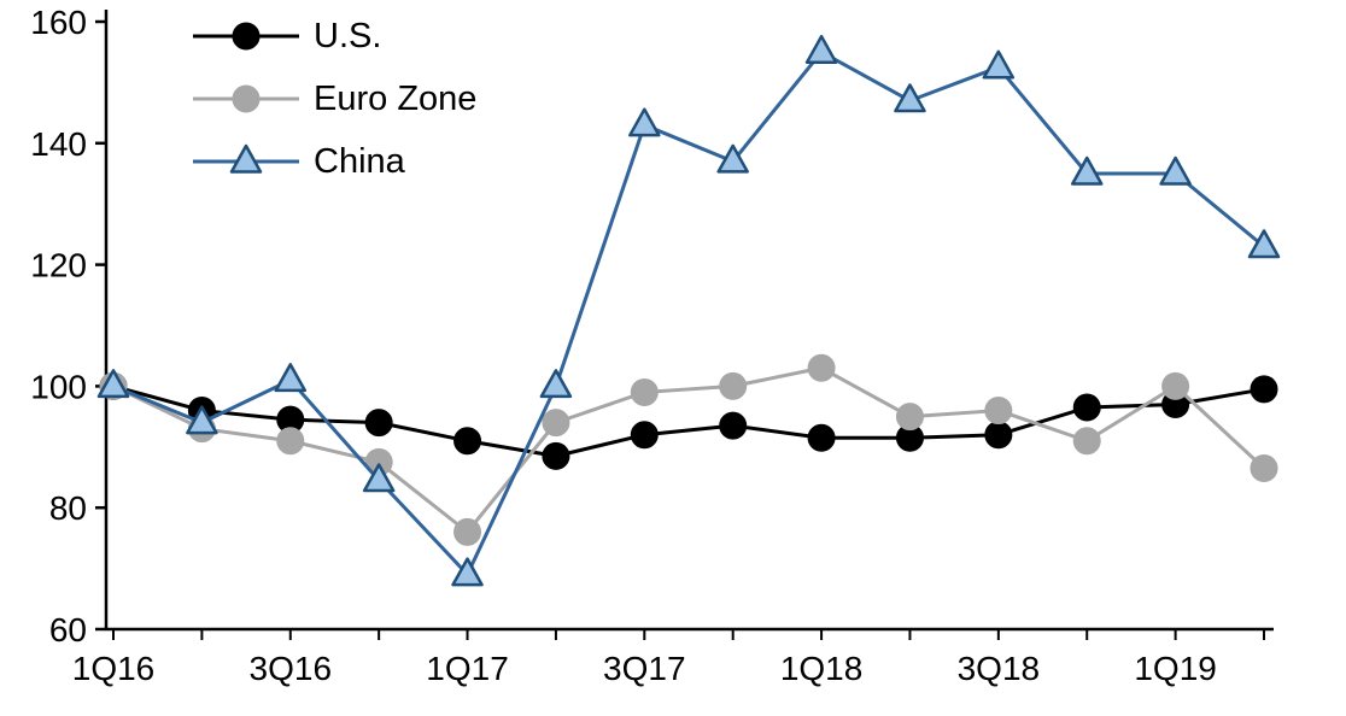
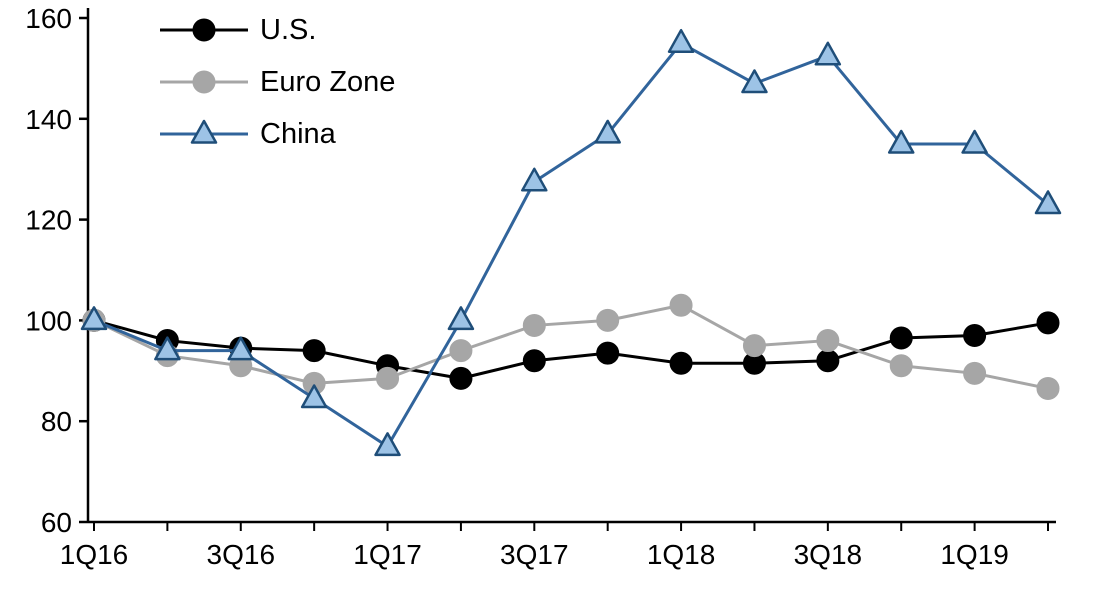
China/3Q16: 101 -> 94
Euro Zone/1Q17: 76 -> 88
China/1Q17: 69 -> 75
China/3Q17: 143 -> 128
Euro Zone/1Q19: 100 -> 90
